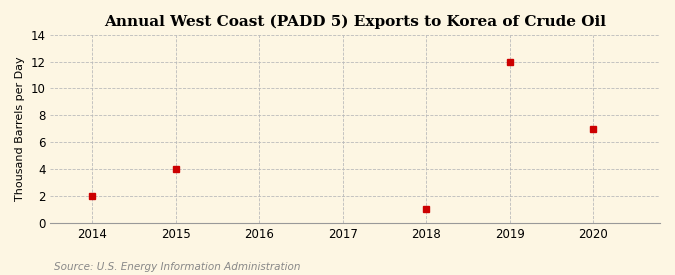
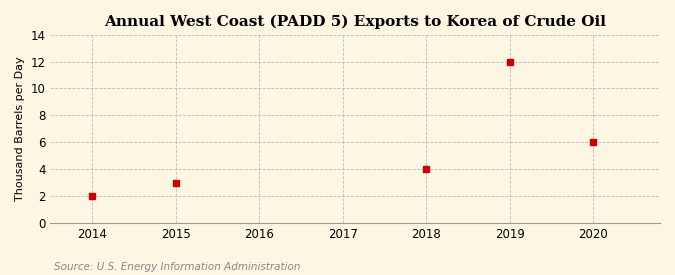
2015: 4 -> 3
2018: 1 -> 4
2020: 7 -> 6
